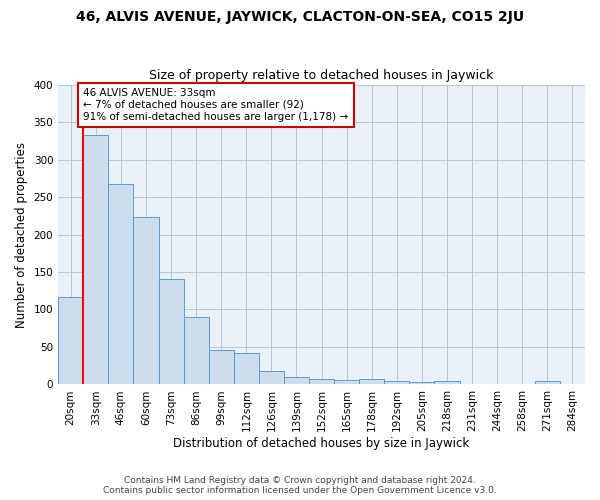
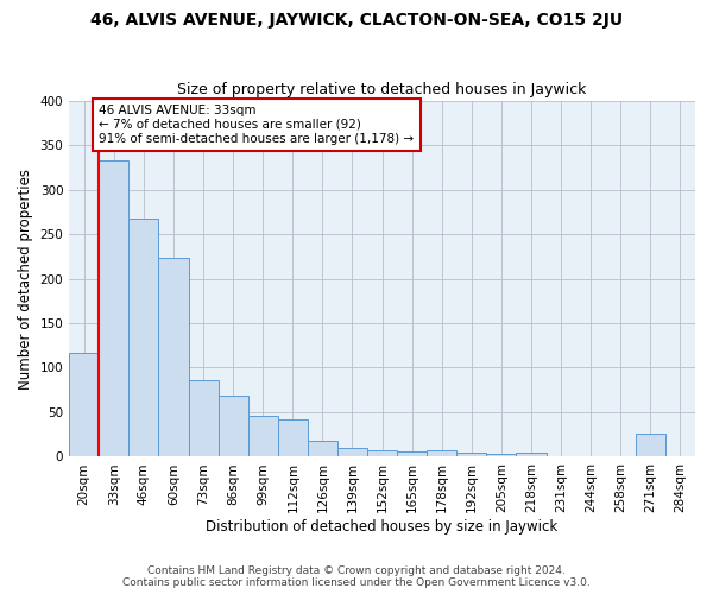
73sqm: 141 -> 86
86sqm: 90 -> 68
271sqm: 5 -> 26
